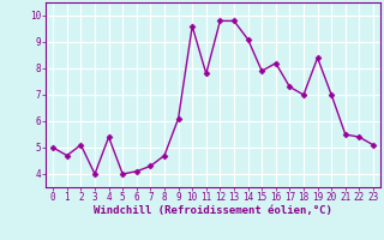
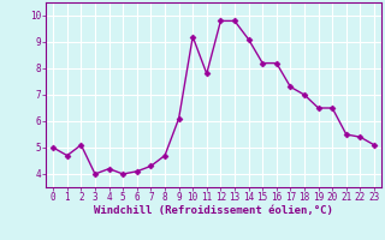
4: 5.4 -> 4.2
10: 9.6 -> 9.2
15: 7.9 -> 8.2
19: 8.4 -> 6.5
20: 7.0 -> 6.5
